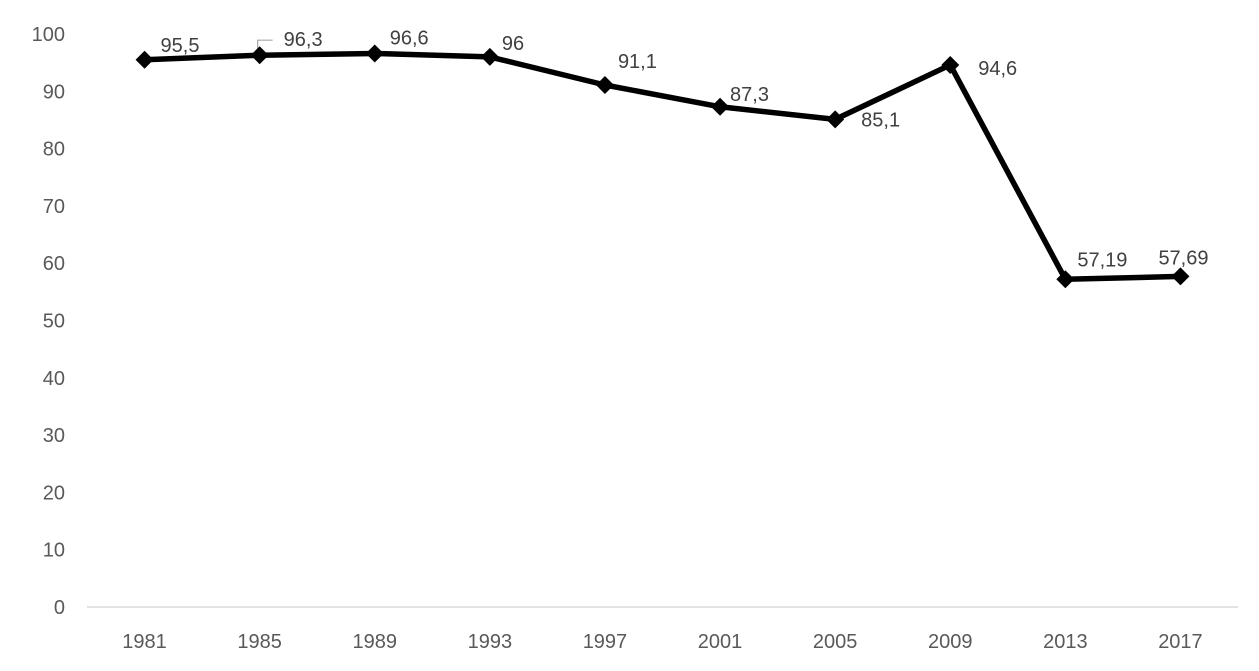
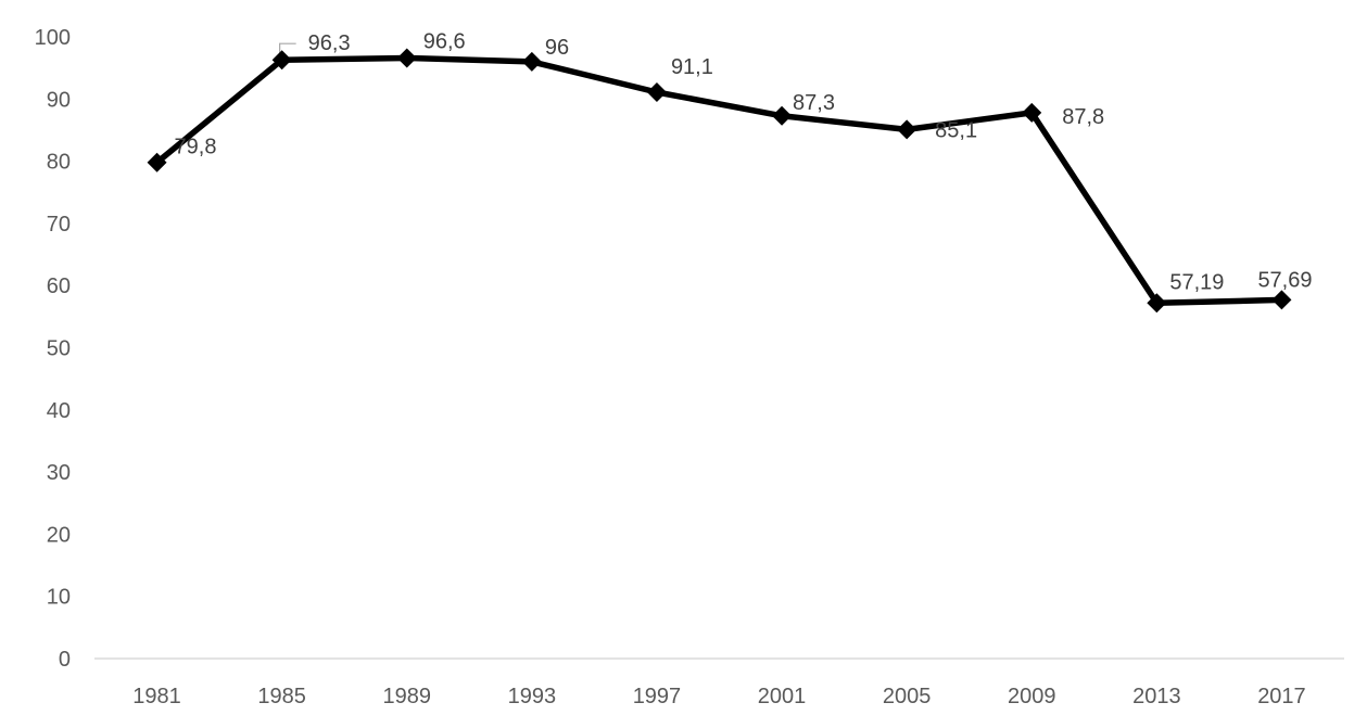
1981: 95,5 -> 79,8
2009: 94,6 -> 87,8
